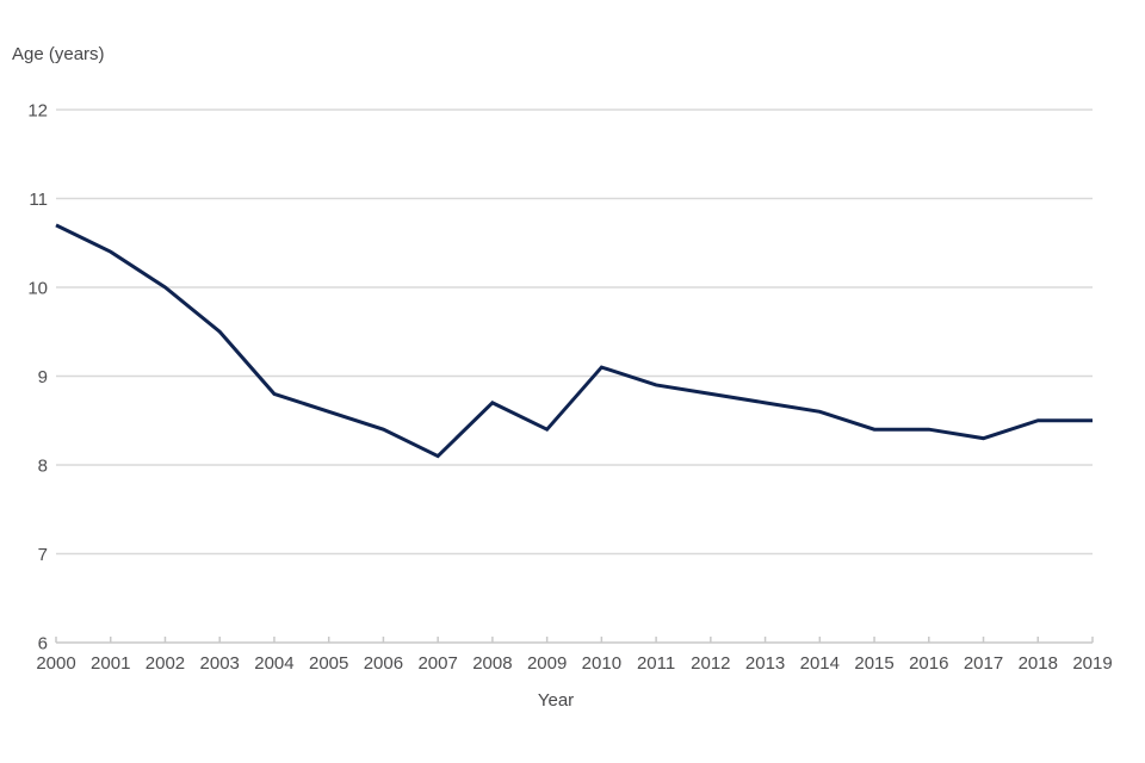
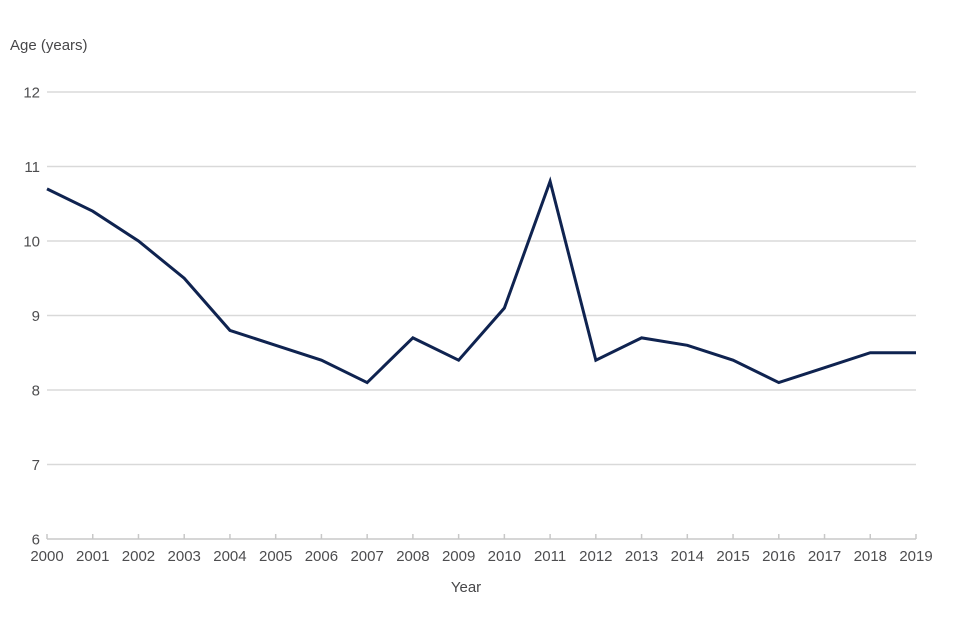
2011: 8.9 -> 10.8
2012: 8.8 -> 8.4
2016: 8.4 -> 8.1
